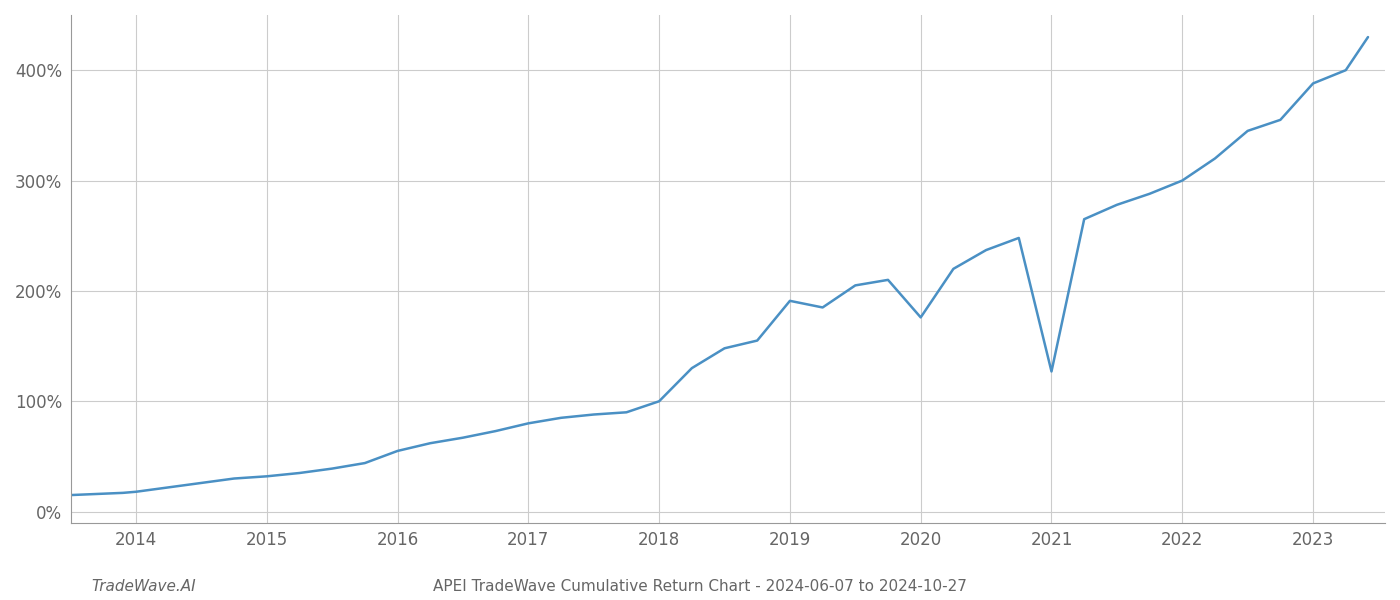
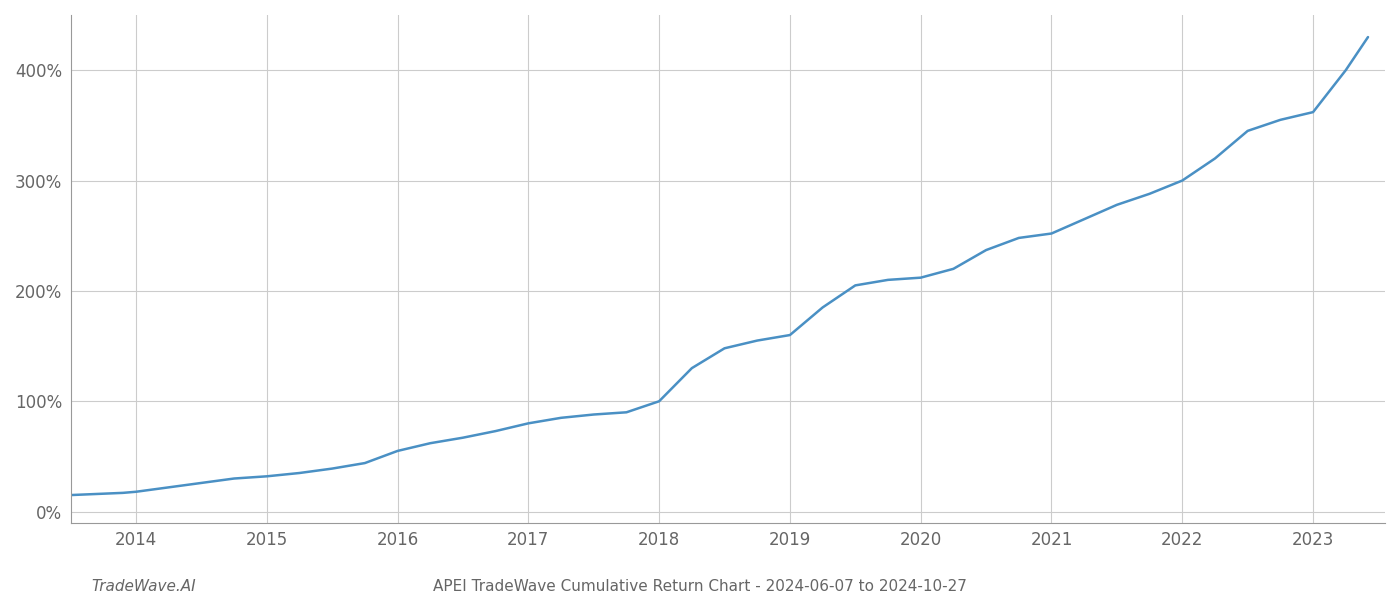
2019: 191% -> 160%
2020: 176% -> 212%
2021: 127% -> 252%
2023: 388% -> 362%
